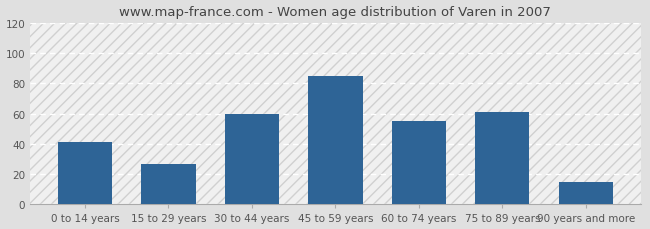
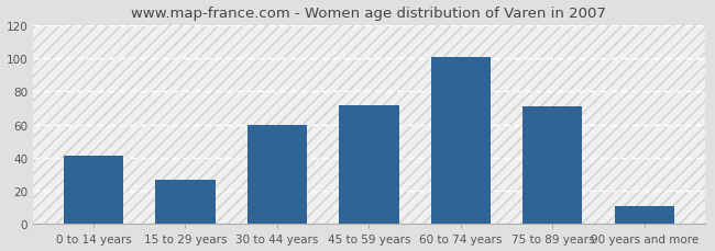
45 to 59 years: 85 -> 72
60 to 74 years: 55 -> 101
75 to 89 years: 61 -> 71
90 years and more: 15 -> 11
